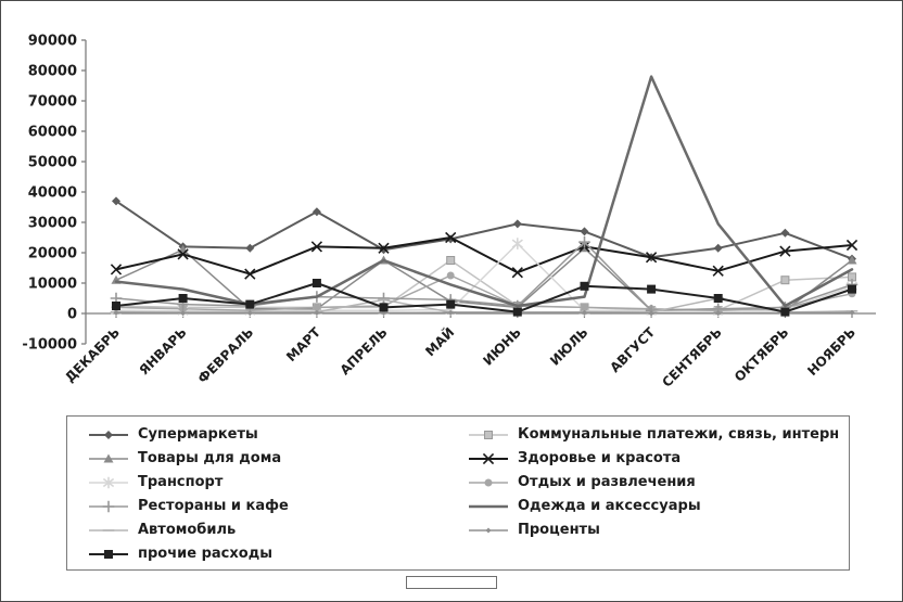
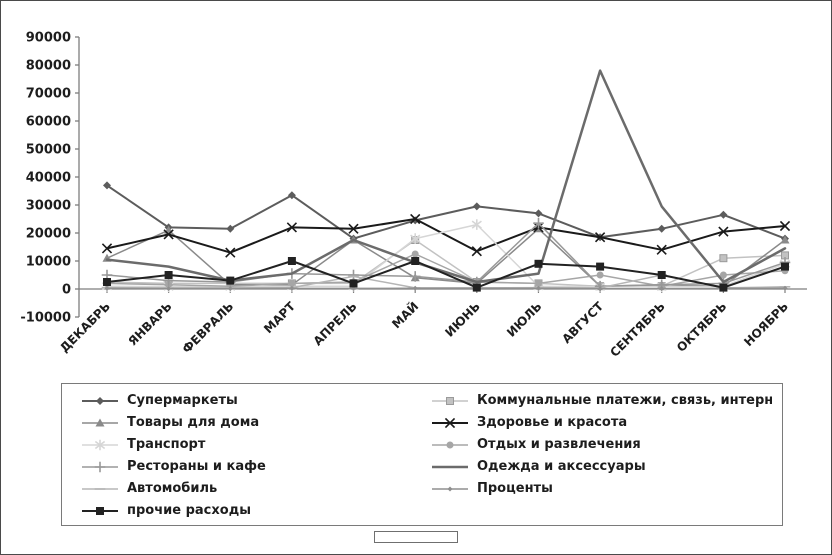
Супермаркеты/АПРЕЛЬ: 21000 -> 18000
Транспорт/МАЙ: 1000 -> 18000
прочие расходы/МАЙ: 3000 -> 10000
Отдых и развлечения/АВГУСТ: 2000 -> 5000
Отдых и развлечения/ОКТЯБРЬ: 2000 -> 5000
